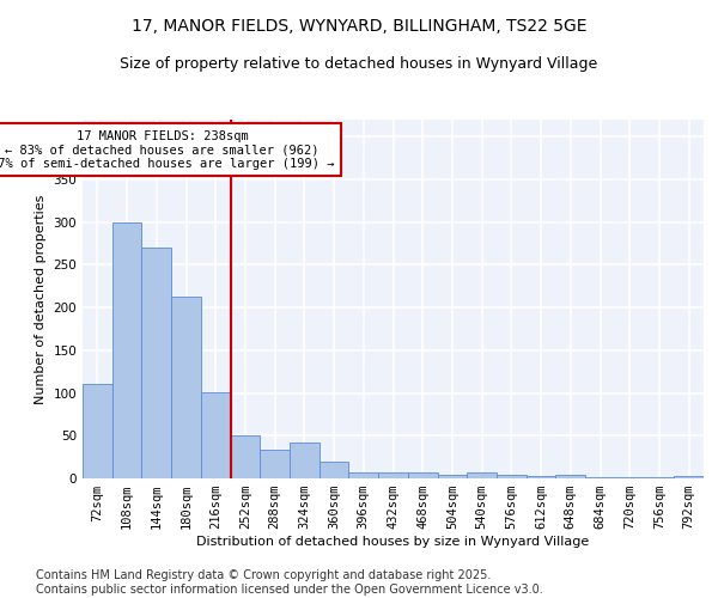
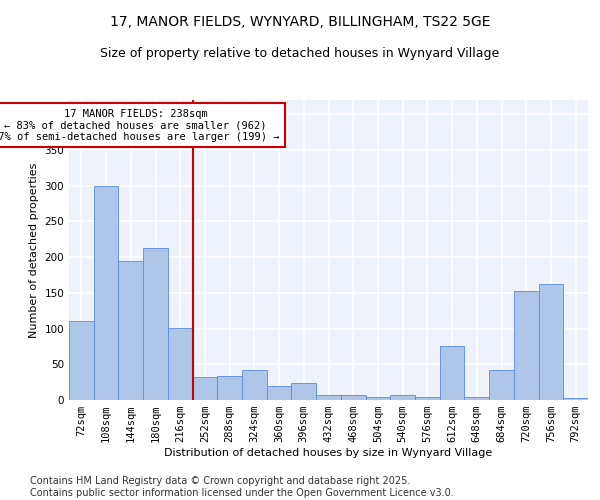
144sqm: 270 -> 194
252sqm: 50 -> 32
396sqm: 7 -> 24
612sqm: 3 -> 76
684sqm: 1 -> 42
720sqm: 1 -> 152
756sqm: 1 -> 162
